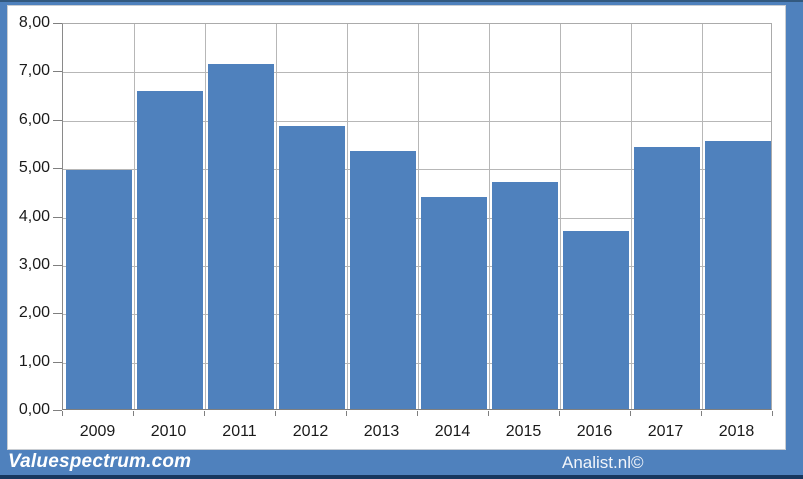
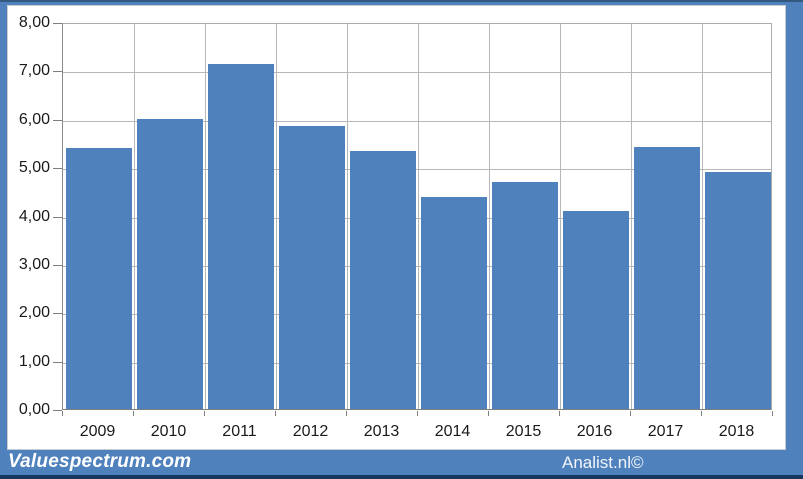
2009: 5,0 -> 5,4
2010: 6,6 -> 6,0
2016: 3,7 -> 4,1
2018: 5,5 -> 4,9
